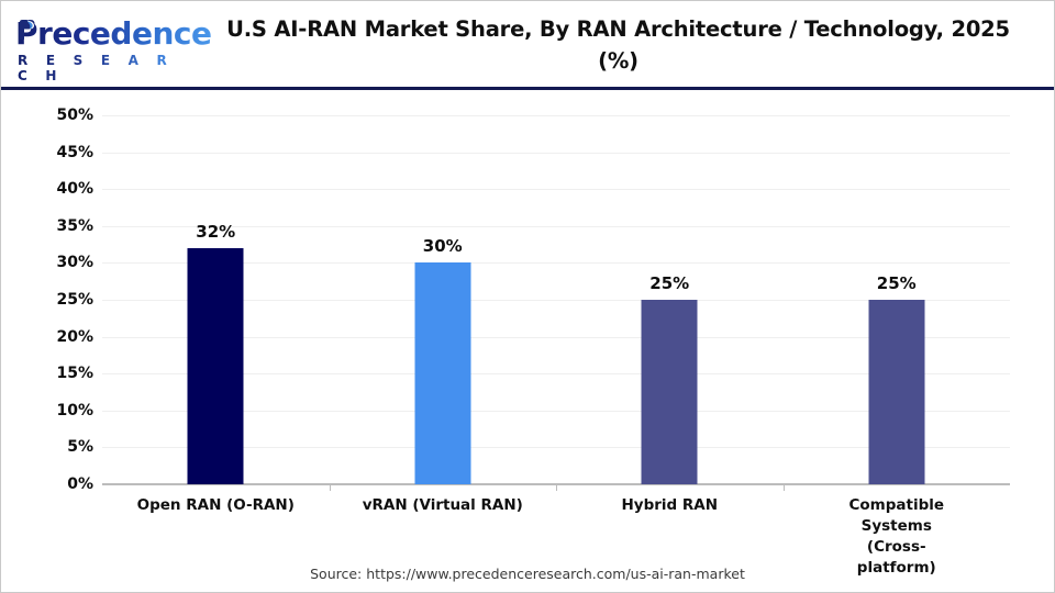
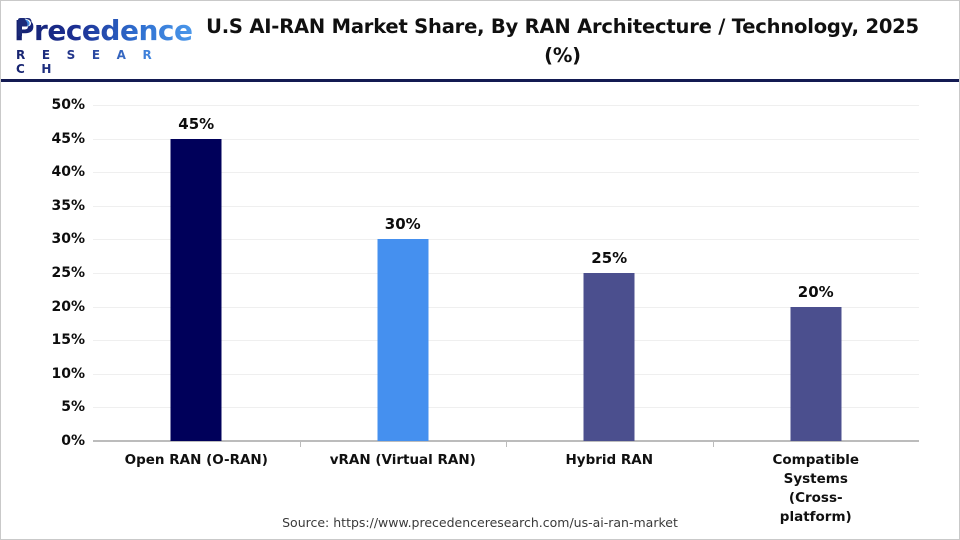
Open RAN (O-RAN): 32% -> 45%
Compatible Systems (Cross-platform): 25% -> 20%
